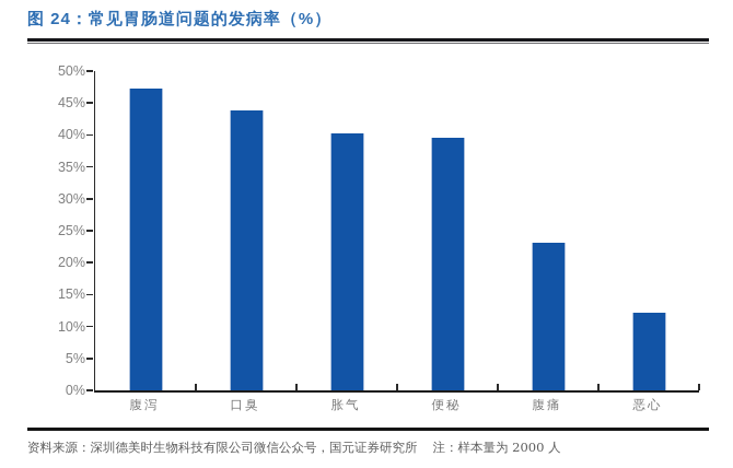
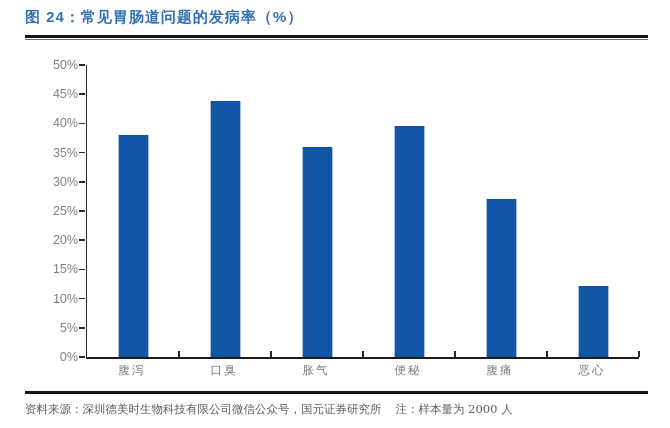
腹泻: 47% -> 38%
胀气: 40% -> 36%
腹痛: 23% -> 27%
